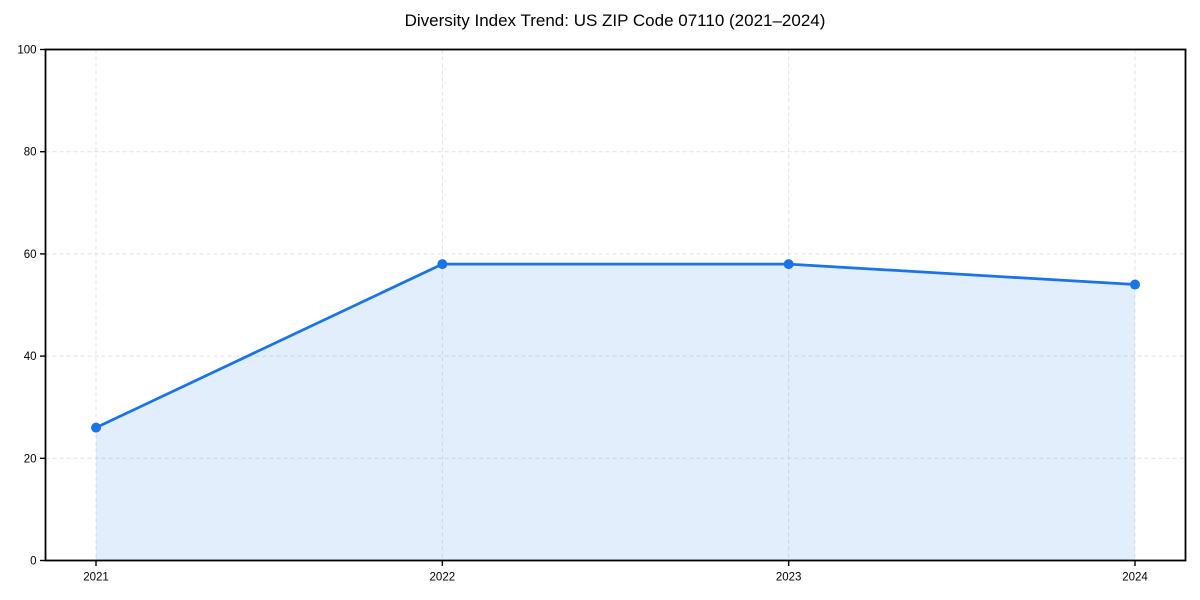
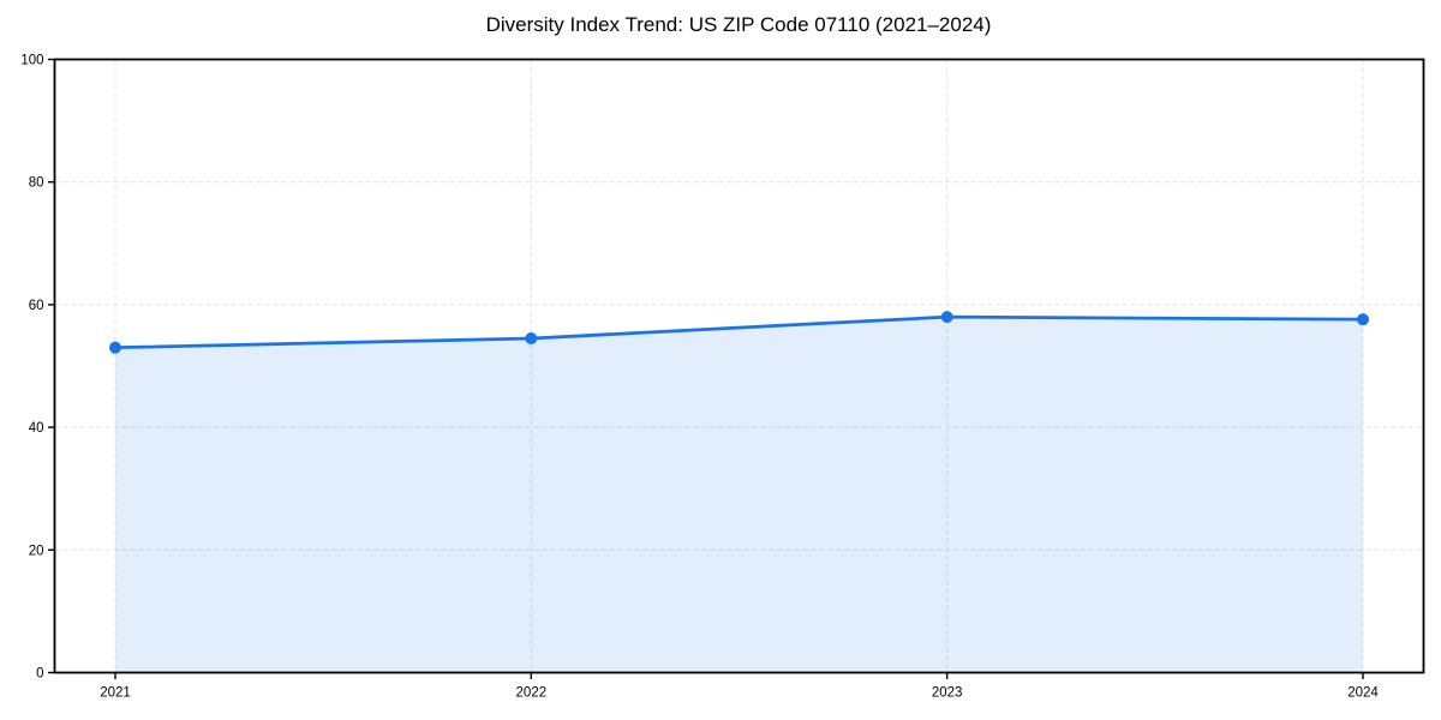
2021: 26 -> 53
2022: 58 -> 54
2024: 54 -> 58
